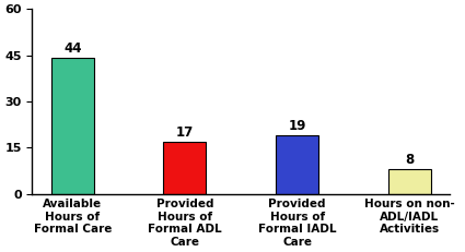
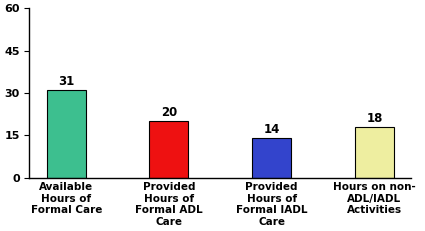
Available Hours of Formal Care: 44 -> 31
Provided Hours of Formal ADL Care: 17 -> 20
Provided Hours of Formal IADL Care: 19 -> 14
Hours on non- ADL/IADL Activities: 8 -> 18
